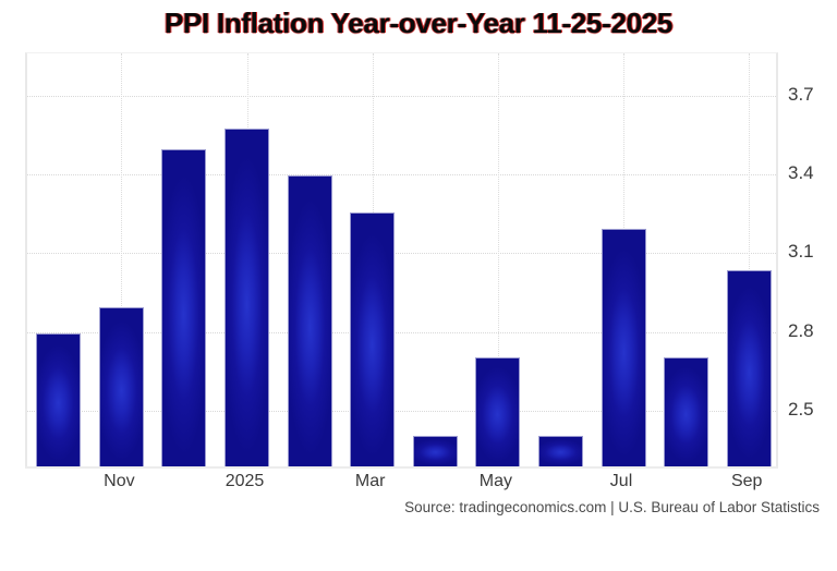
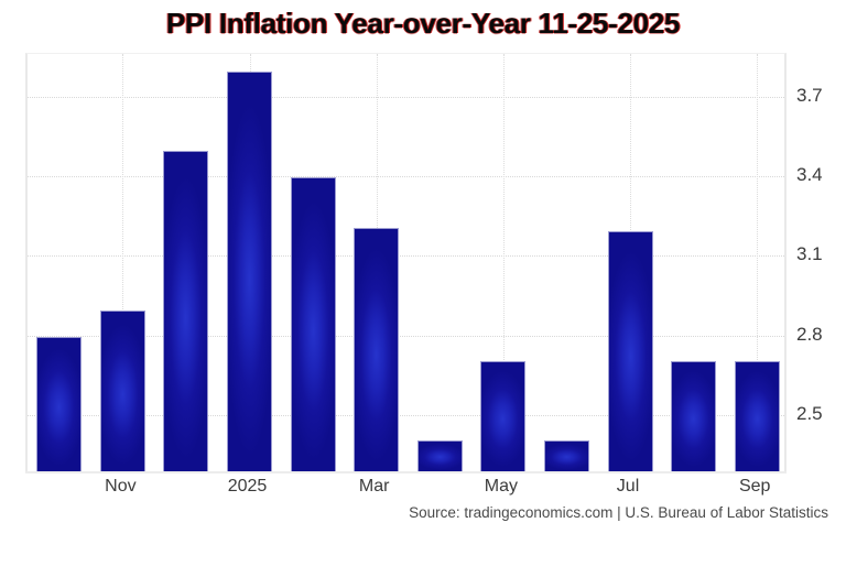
2025: 3.57 -> 3.79
Mar: 3.25 -> 3.20
Sep: 3.03 -> 2.70
